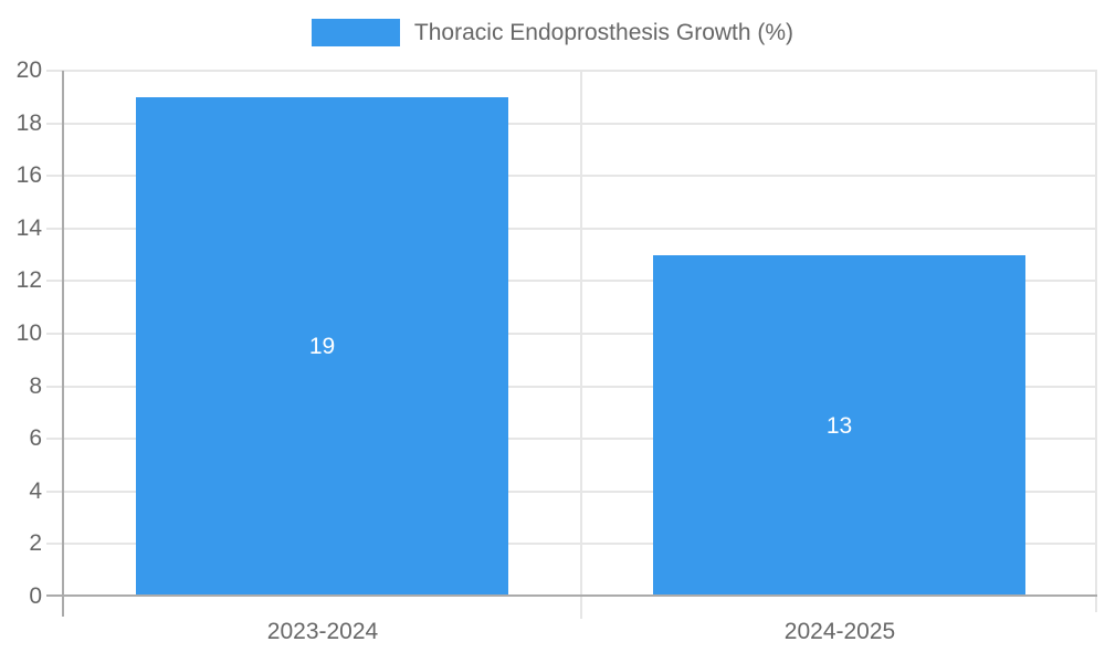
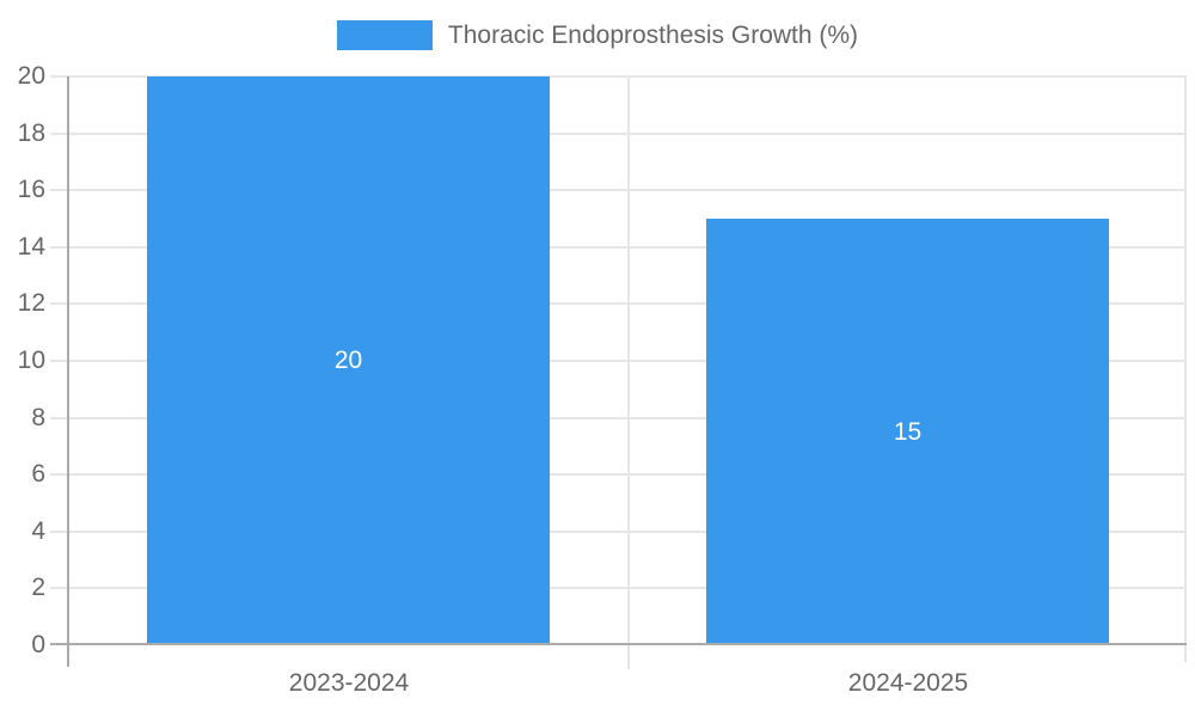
2023-2024: 19 -> 20
2024-2025: 13 -> 15
